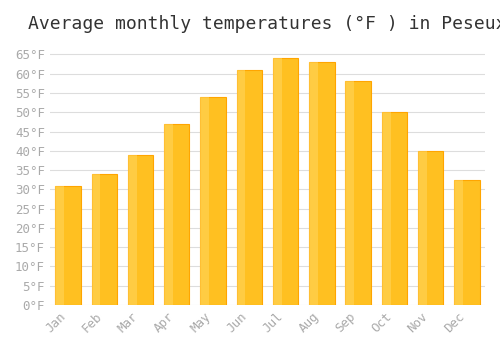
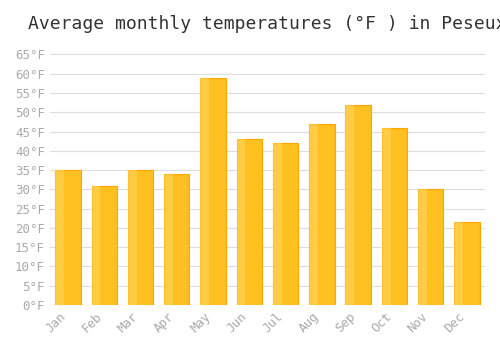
Jan: 31.0°F -> 35.0°F
Feb: 34.0°F -> 31.0°F
Mar: 39.0°F -> 35.0°F
Apr: 47.0°F -> 34.0°F
May: 54.0°F -> 59.0°F
Jun: 61.0°F -> 43.0°F
Jul: 64.0°F -> 42.0°F
Aug: 63.0°F -> 47.0°F
Sep: 58.0°F -> 52.0°F
Oct: 50.0°F -> 46.0°F
Nov: 40.0°F -> 30.0°F
Dec: 32.5°F -> 21.5°F
